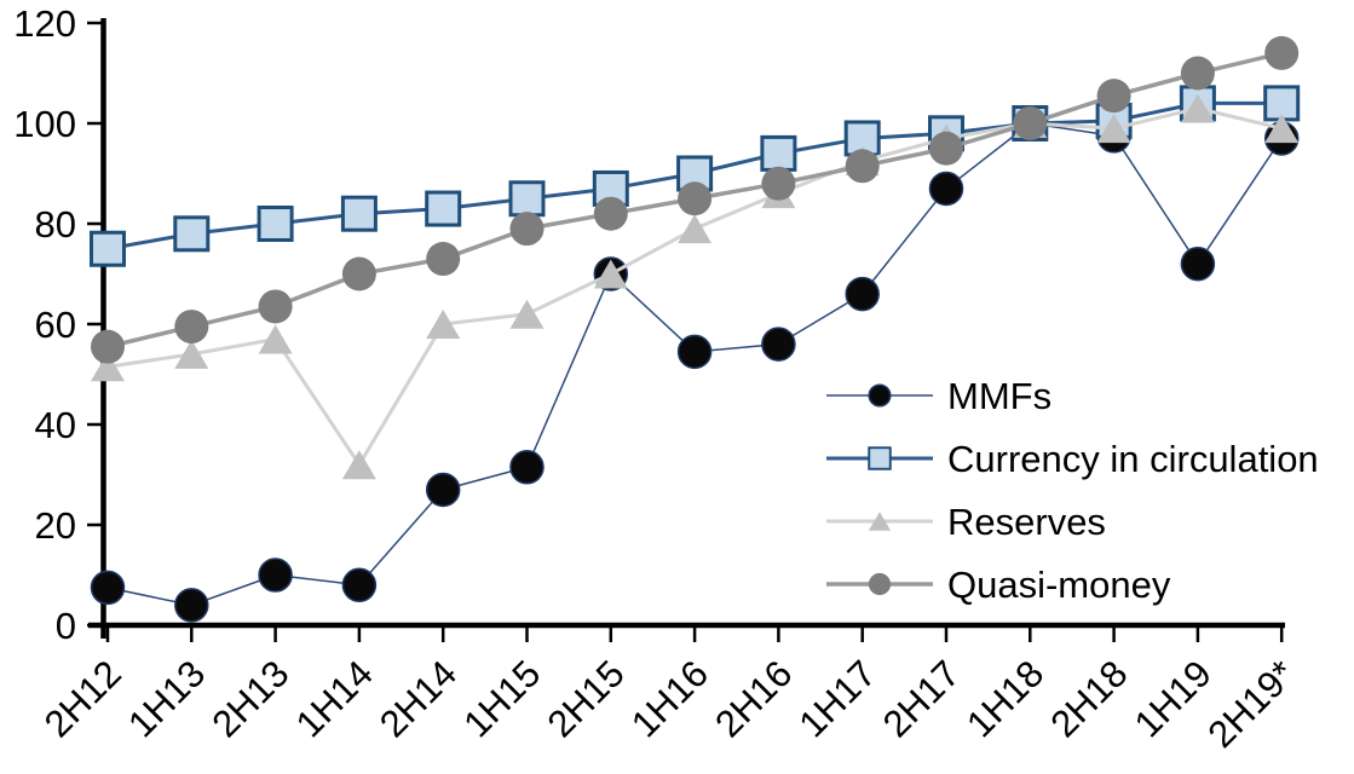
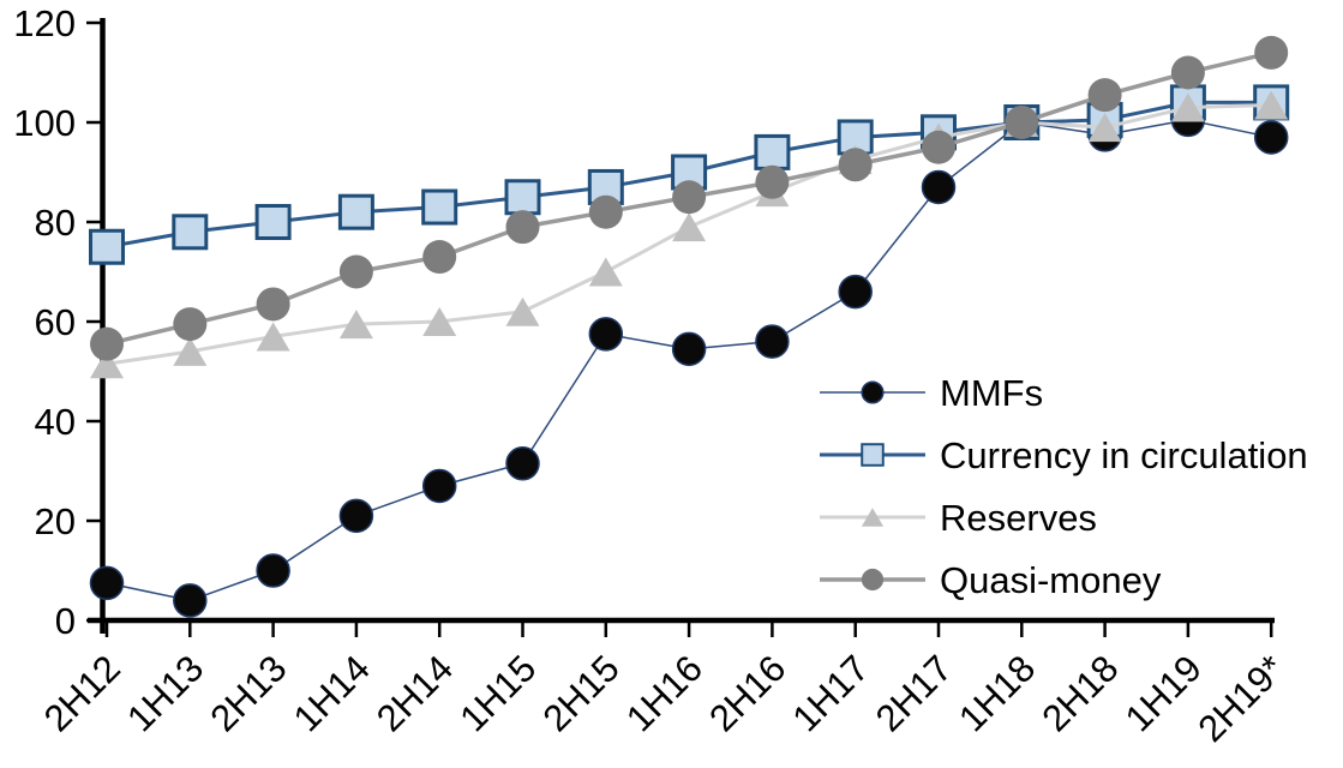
MMFs/1H14: 8 -> 21
Reserves/1H14: 32 -> 60
MMFs/2H15: 70 -> 58
MMFs/1H19: 72 -> 100
Reserves/2H19*: 99 -> 104
